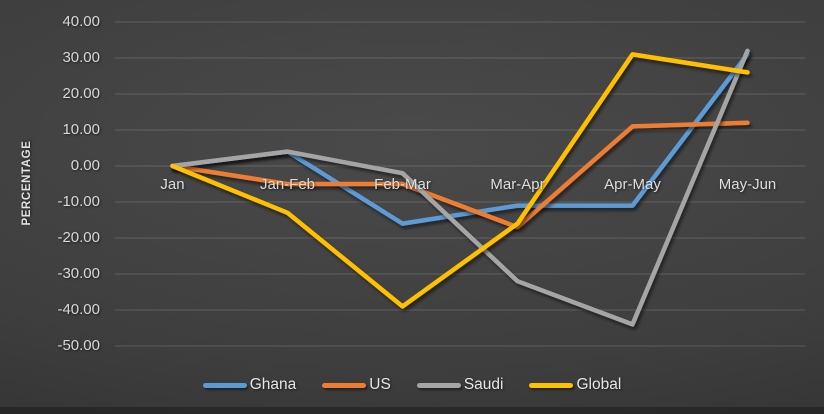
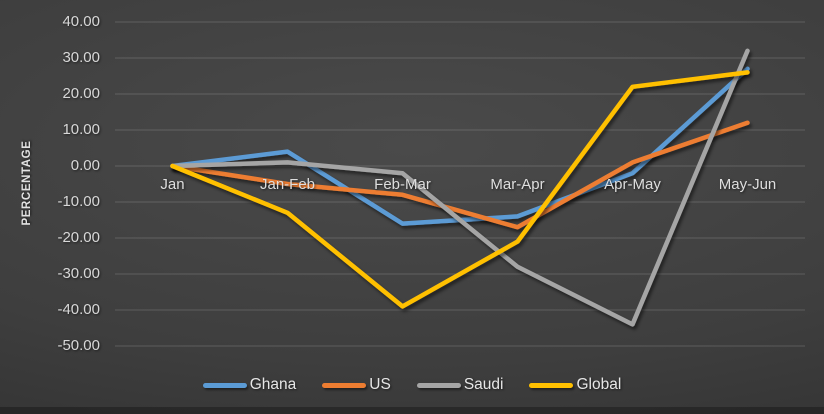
Saudi/Jan-Feb: 4 -> 1
US/Feb-Mar: -5 -> -8
Ghana/Mar-Apr: -11 -> -14
Saudi/Mar-Apr: -32 -> -28
Global/Mar-Apr: -16 -> -21
Ghana/Apr-May: -11 -> -2
US/Apr-May: 11 -> 1
Global/Apr-May: 31 -> 22
Ghana/May-Jun: 31 -> 27
